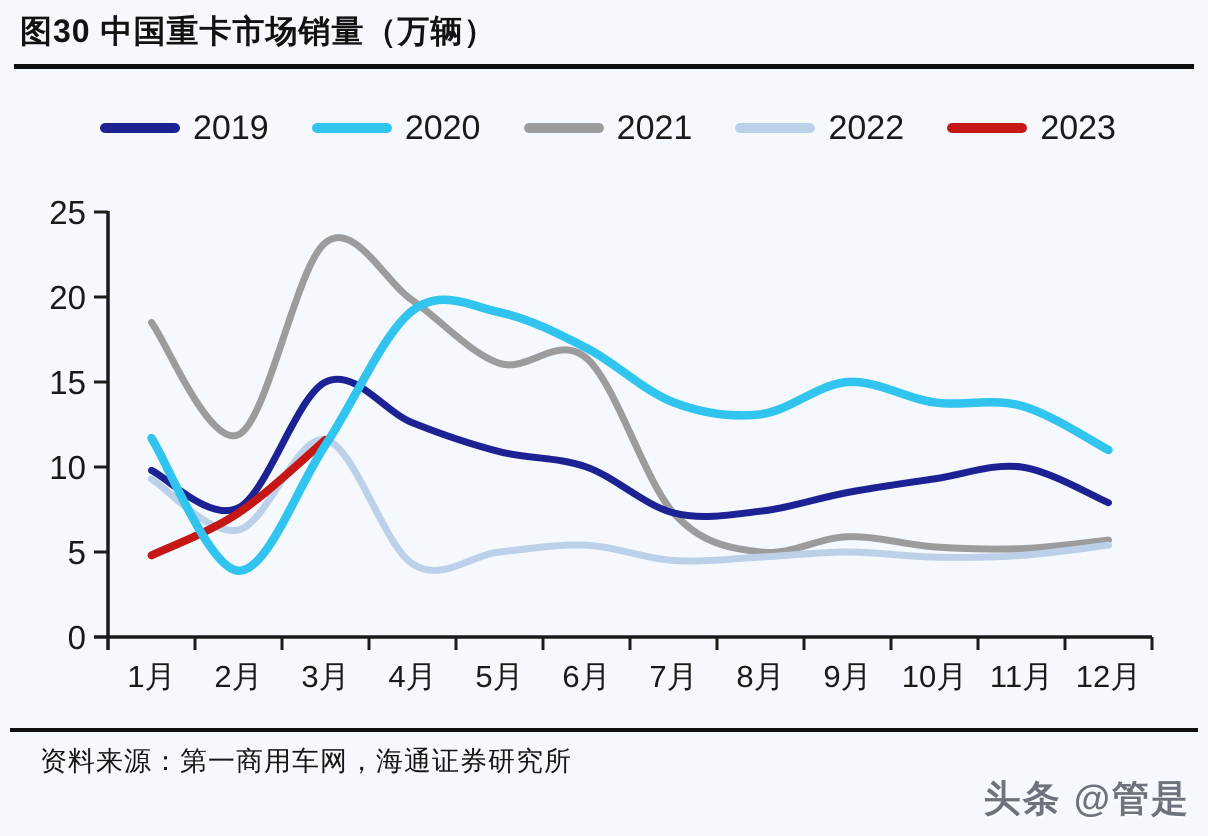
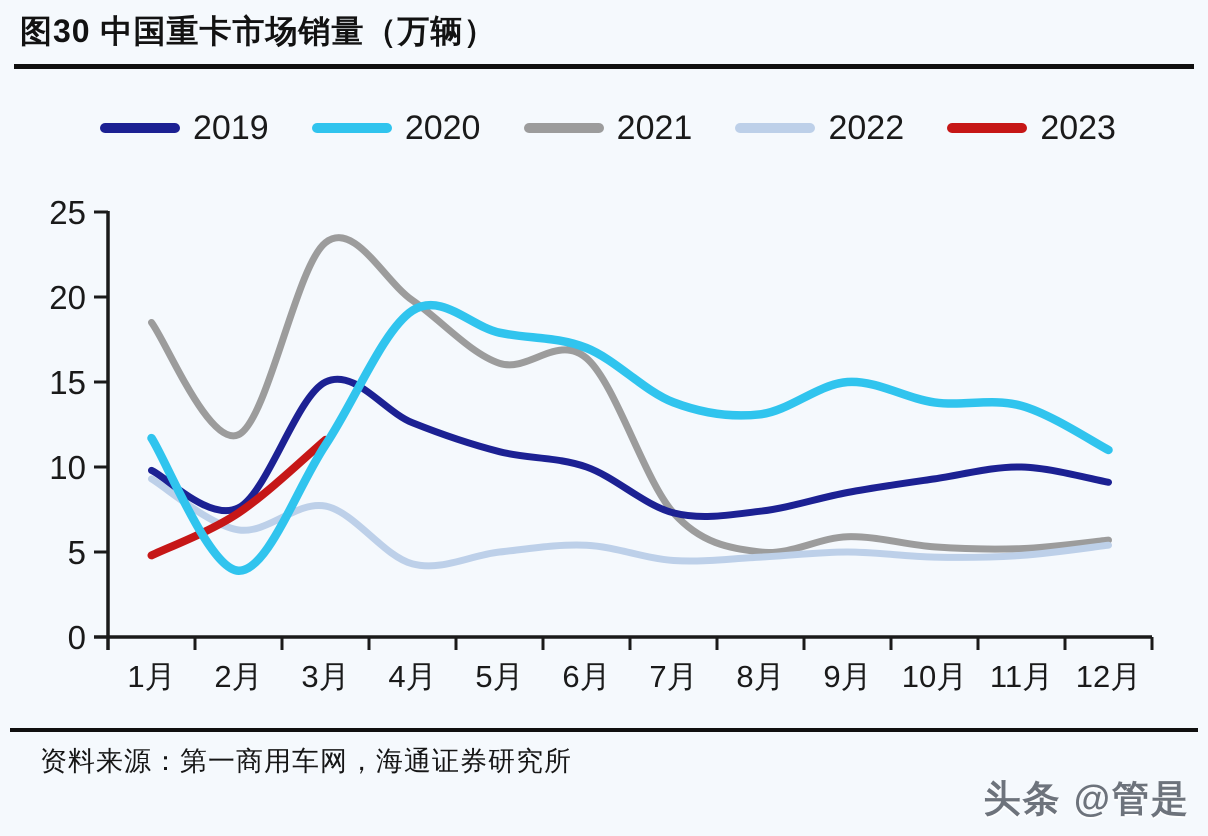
2022/3月: 11.6 -> 7.7
2020/5月: 19.1 -> 17.9
2019/12月: 7.9 -> 9.1
